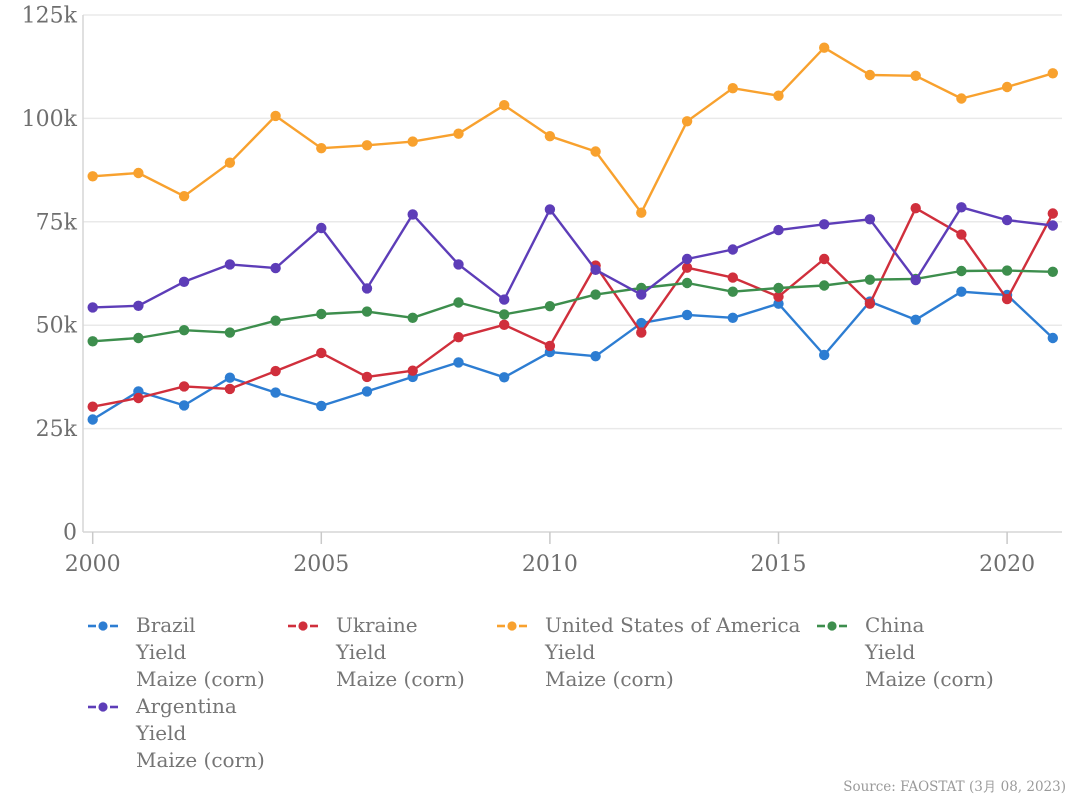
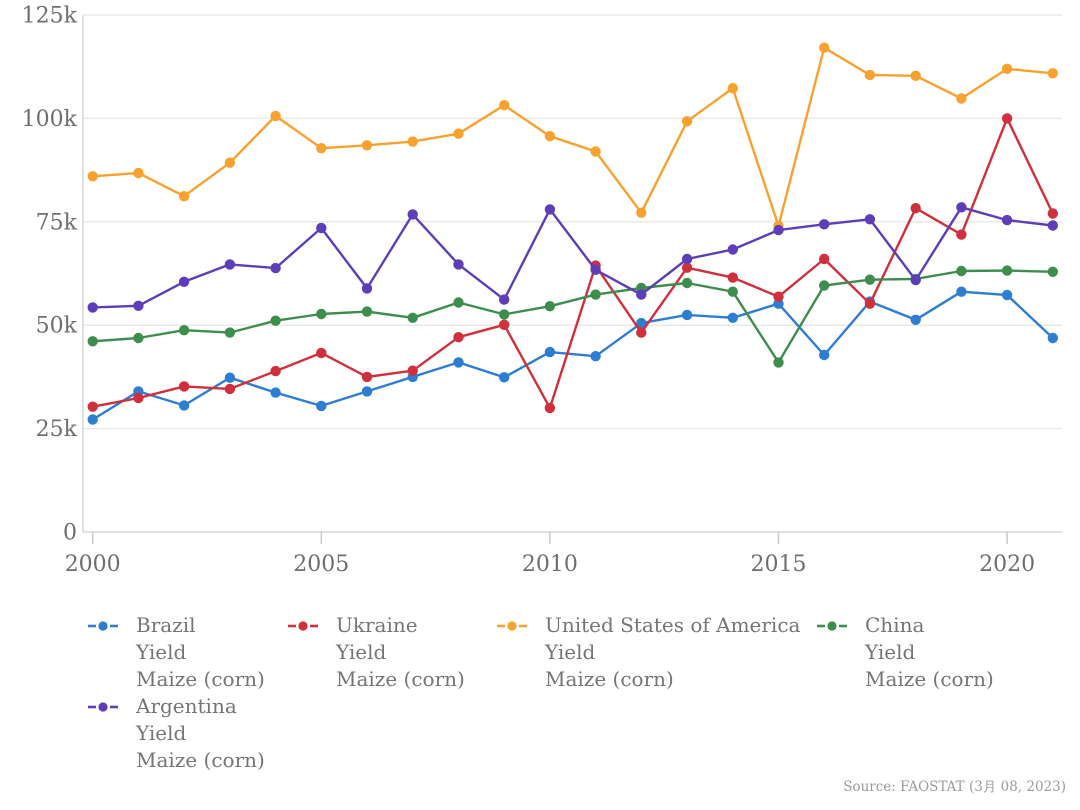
Ukraine/2010: 45k -> 30k
United States of America/2015: 106k -> 74k
China/2015: 59k -> 41k
Ukraine/2020: 56k -> 100k
United States of America/2020: 108k -> 112k
